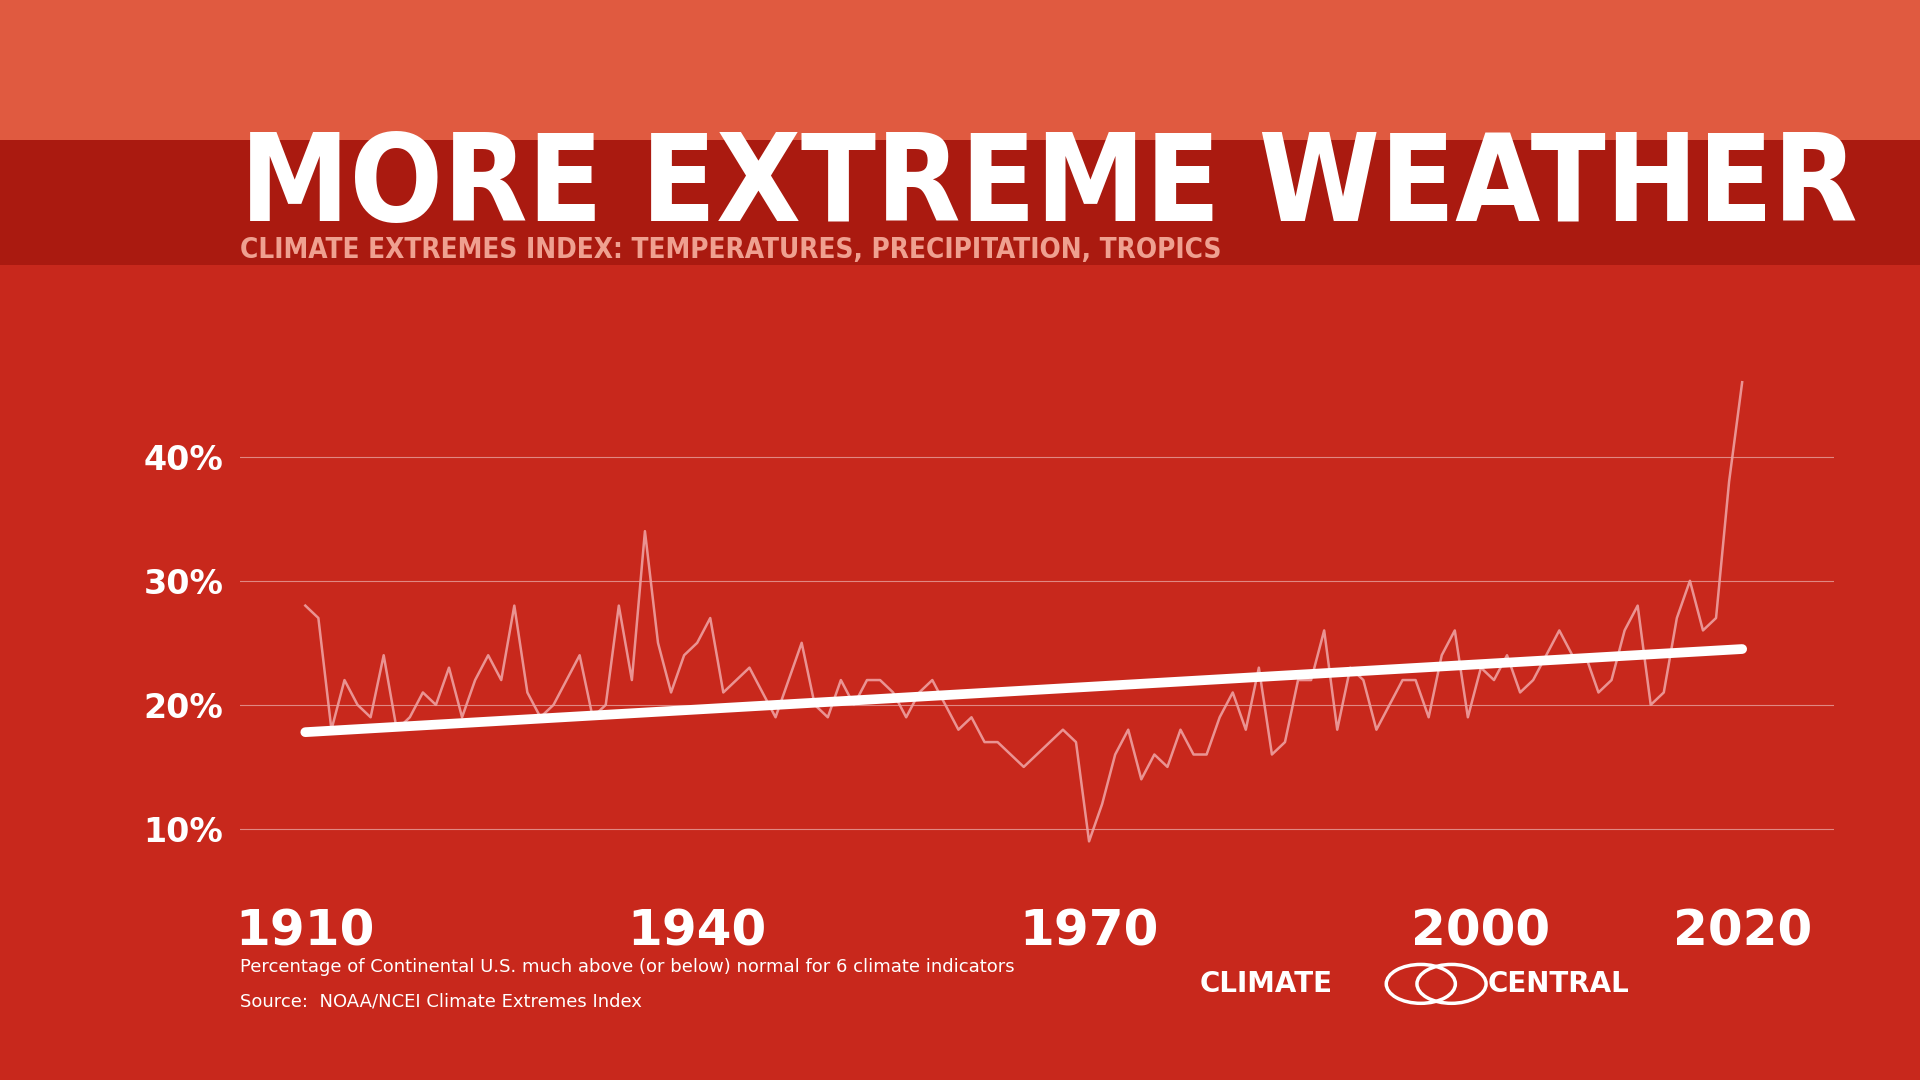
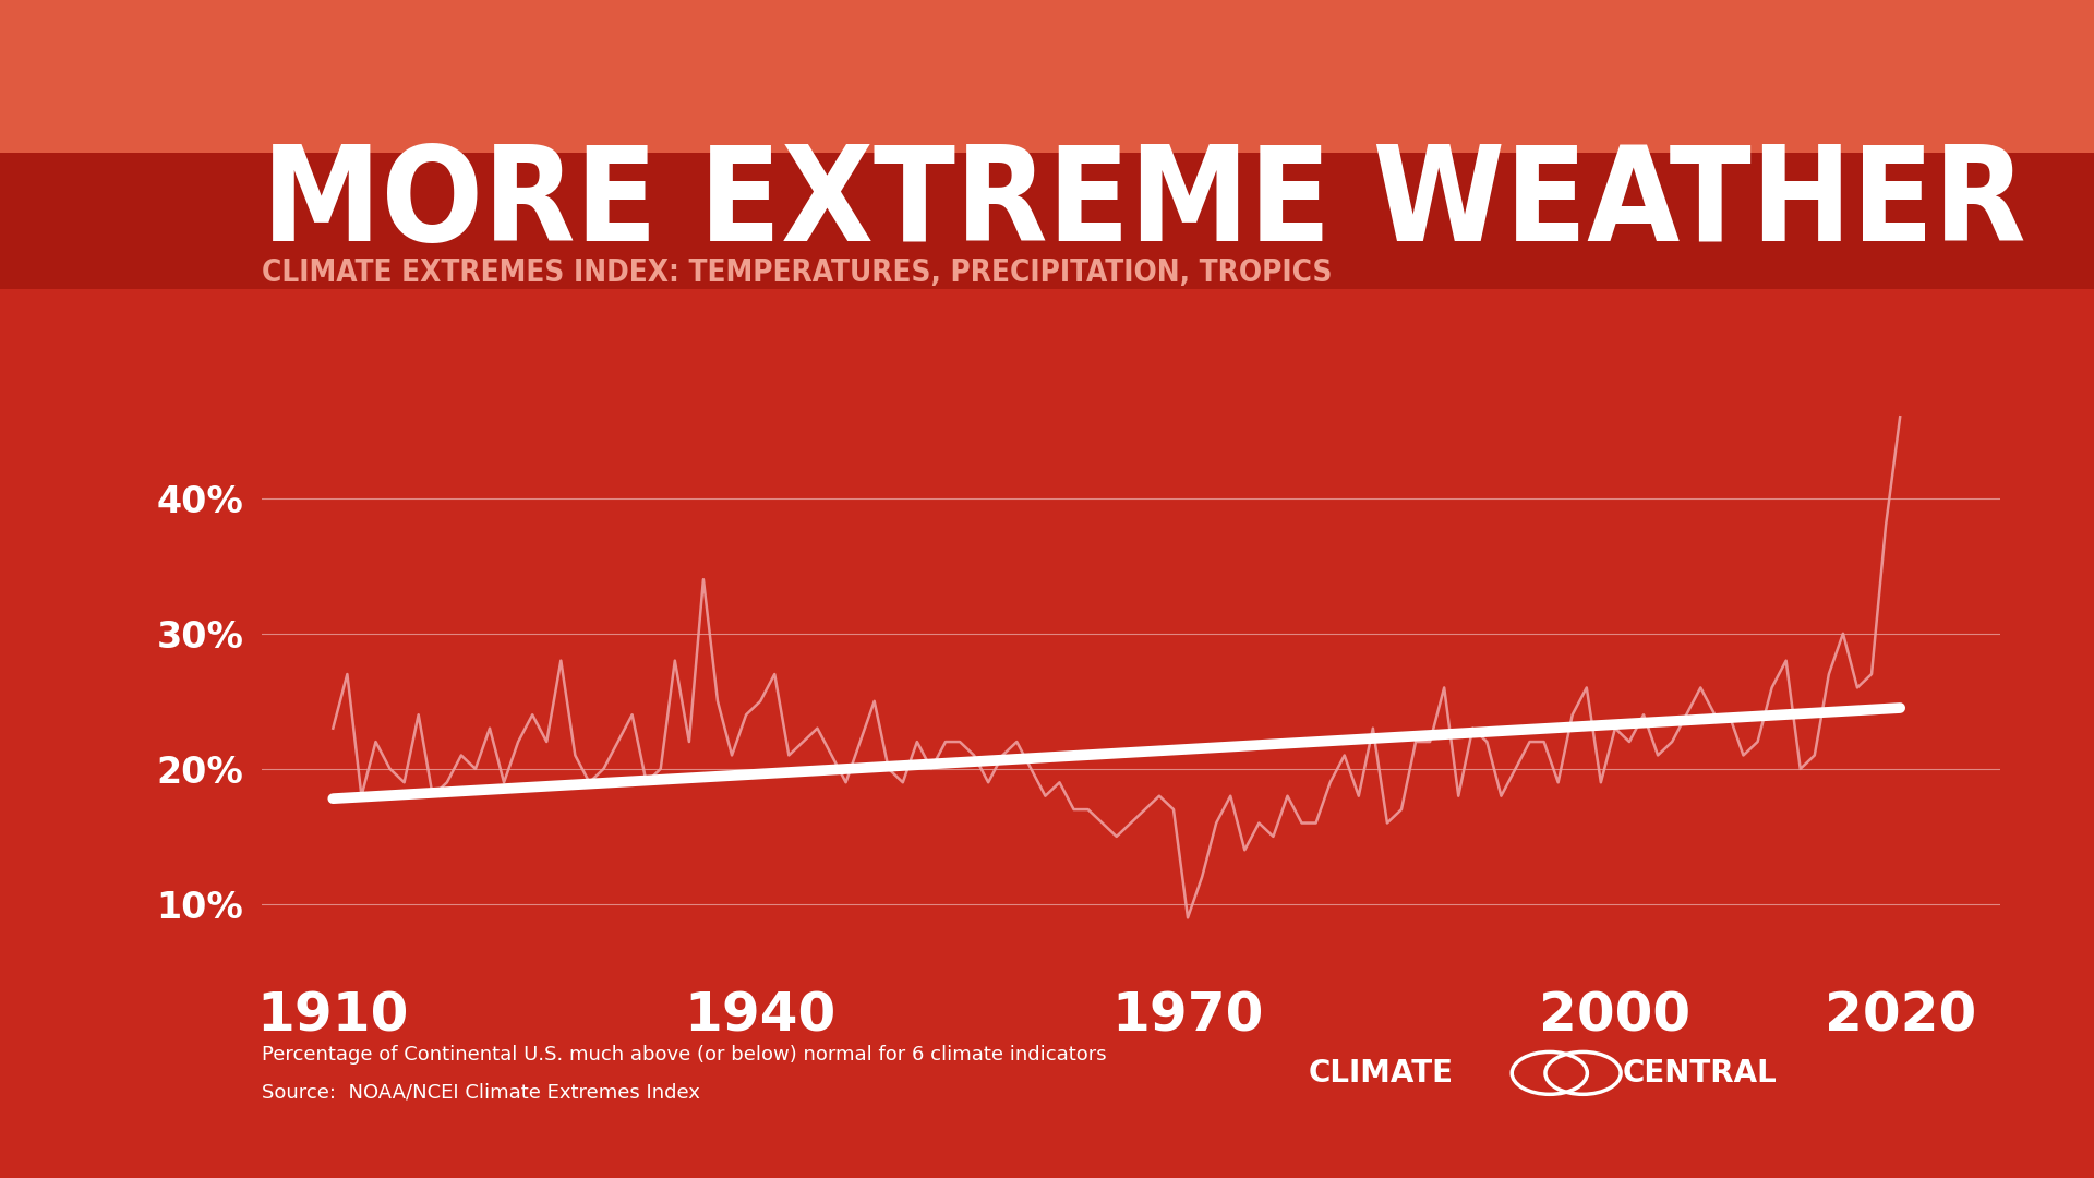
1910: 28% -> 23%
